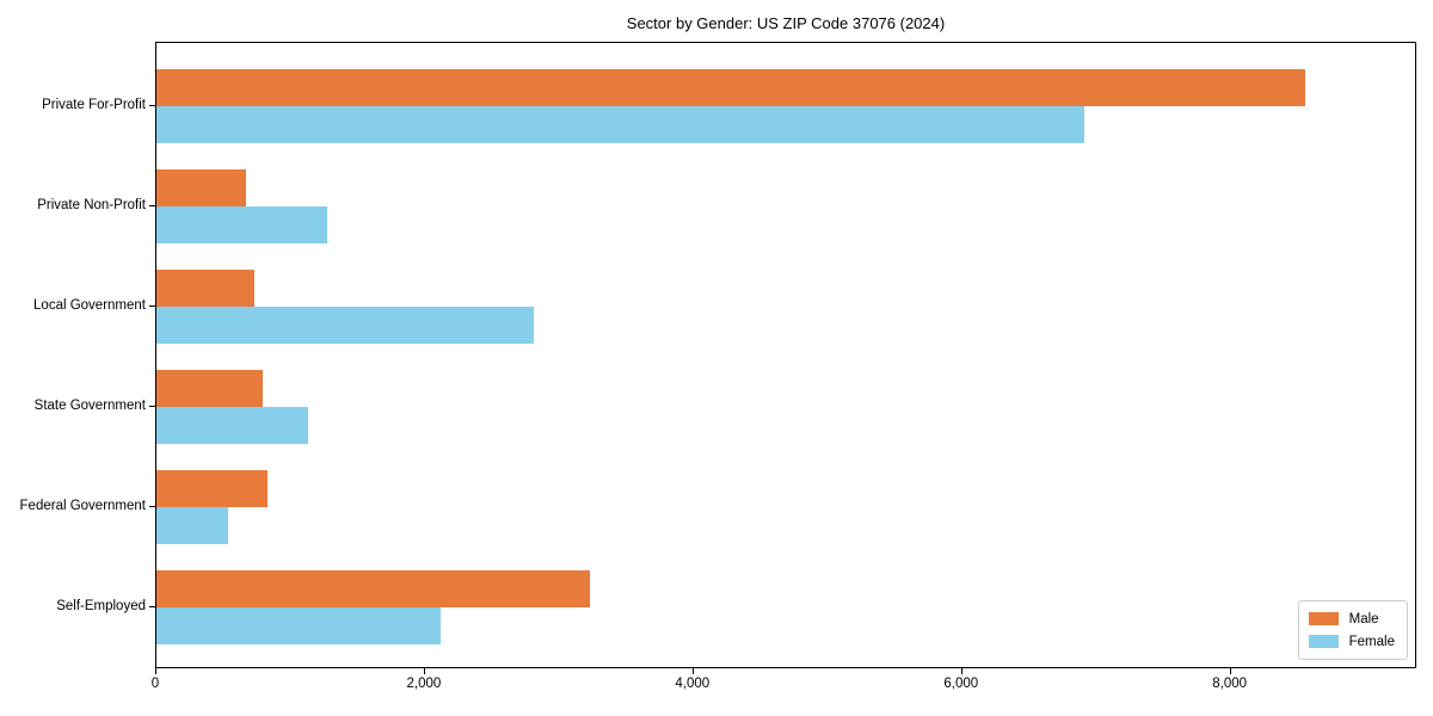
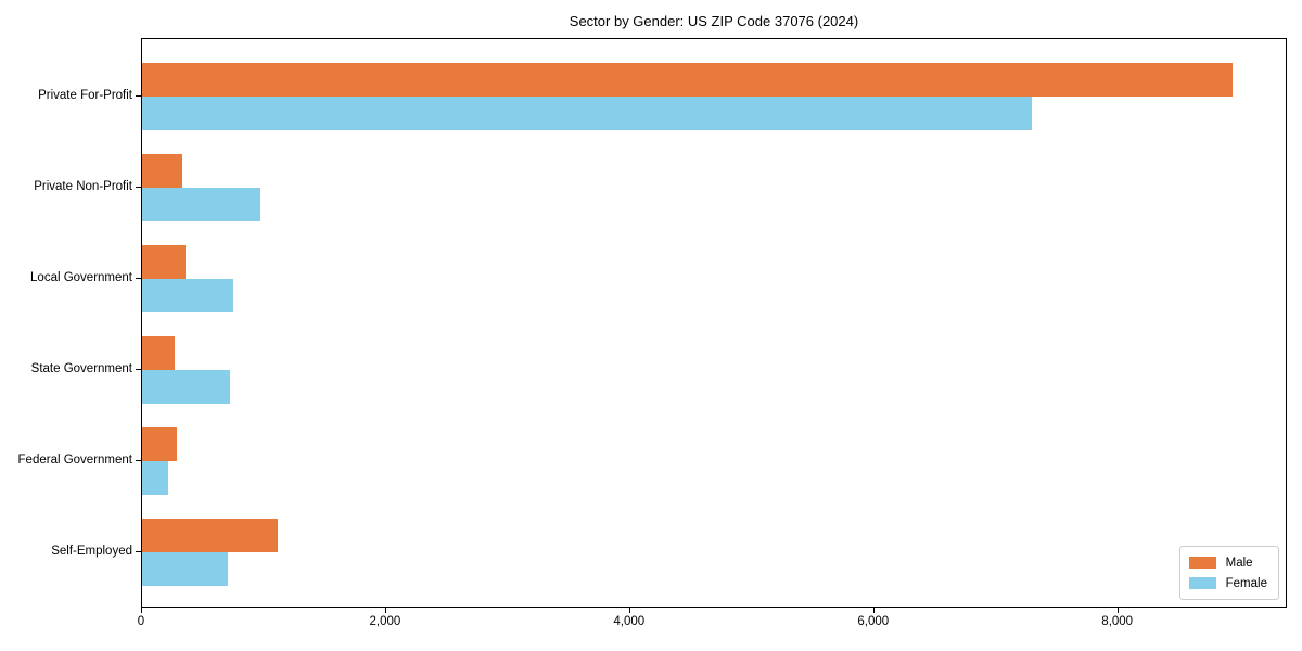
Male/Private For-Profit: 8550 -> 8940
Female/Private For-Profit: 6910 -> 7290
Male/Private Non-Profit: 670 -> 330
Female/Private Non-Profit: 1270 -> 970
Male/Local Government: 730 -> 360
Female/Local Government: 2810 -> 740
Male/State Government: 790 -> 260
Female/State Government: 1130 -> 720
Male/Federal Government: 830 -> 280
Female/Federal Government: 530 -> 220
Male/Self-Employed: 3230 -> 1110
Female/Self-Employed: 2120 -> 700
